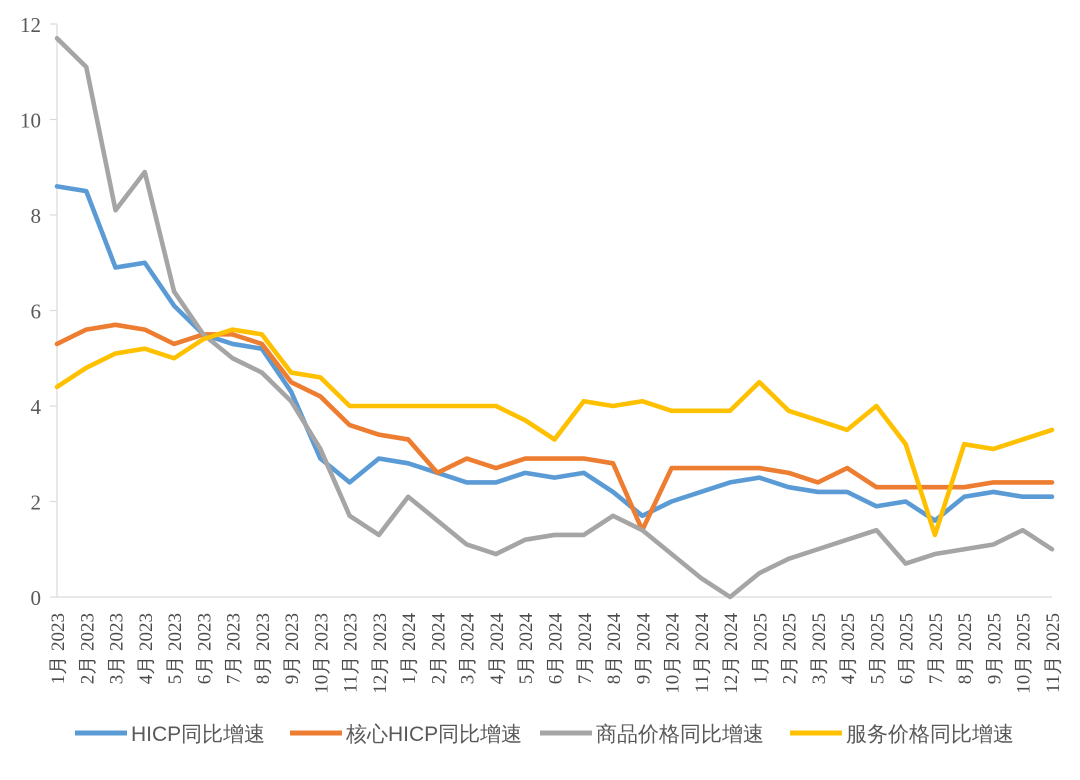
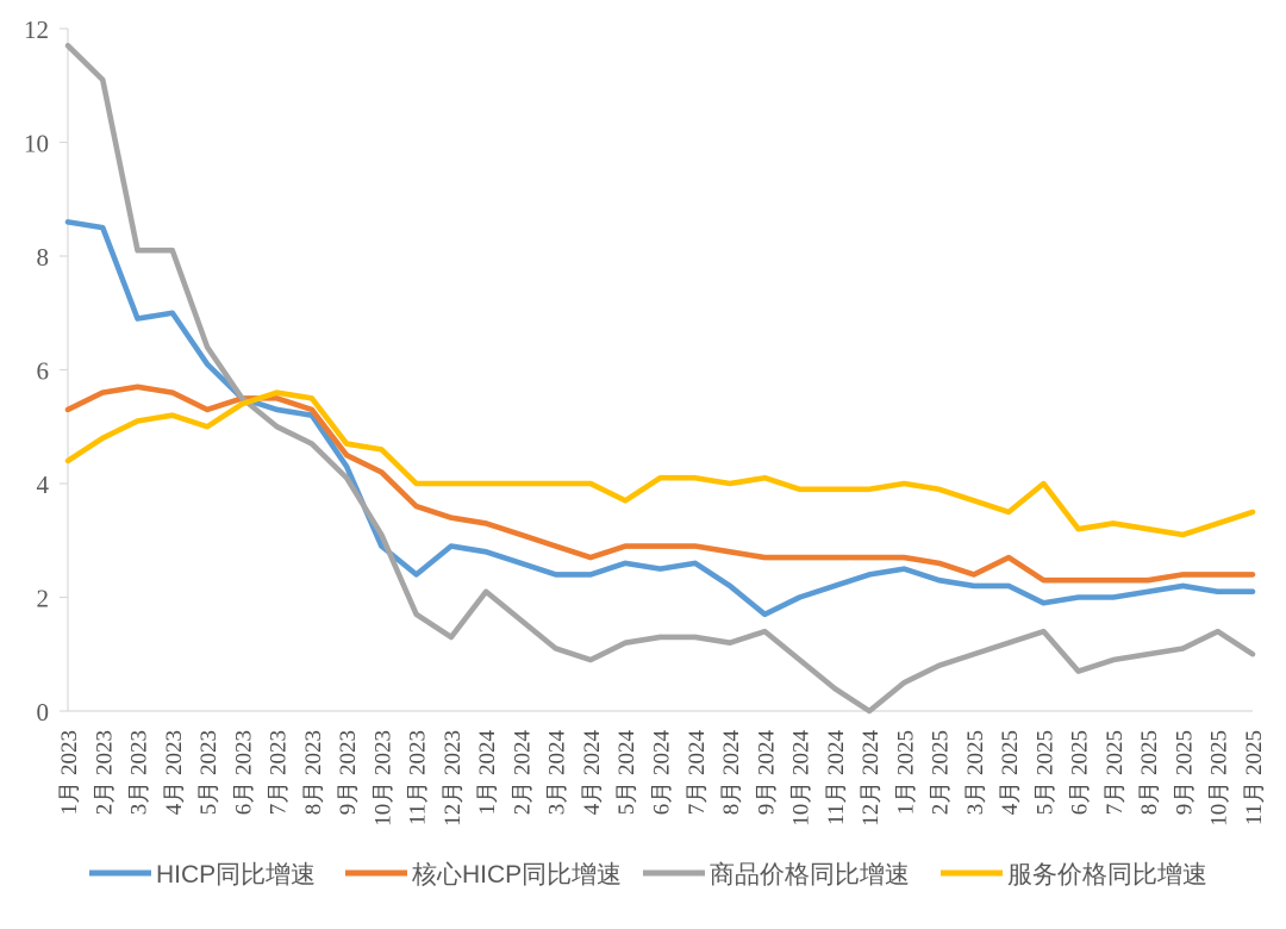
商品价格同比增速/4月 2023: 8.9 -> 8.1
核心HICP同比增速/2月 2024: 2.6 -> 3.1
服务价格同比增速/6月 2024: 3.3 -> 4.1
商品价格同比增速/8月 2024: 1.7 -> 1.2
核心HICP同比增速/9月 2024: 1.4 -> 2.7
服务价格同比增速/1月 2025: 4.5 -> 4.0
HICP同比增速/7月 2025: 1.6 -> 2.0
服务价格同比增速/7月 2025: 1.3 -> 3.3
